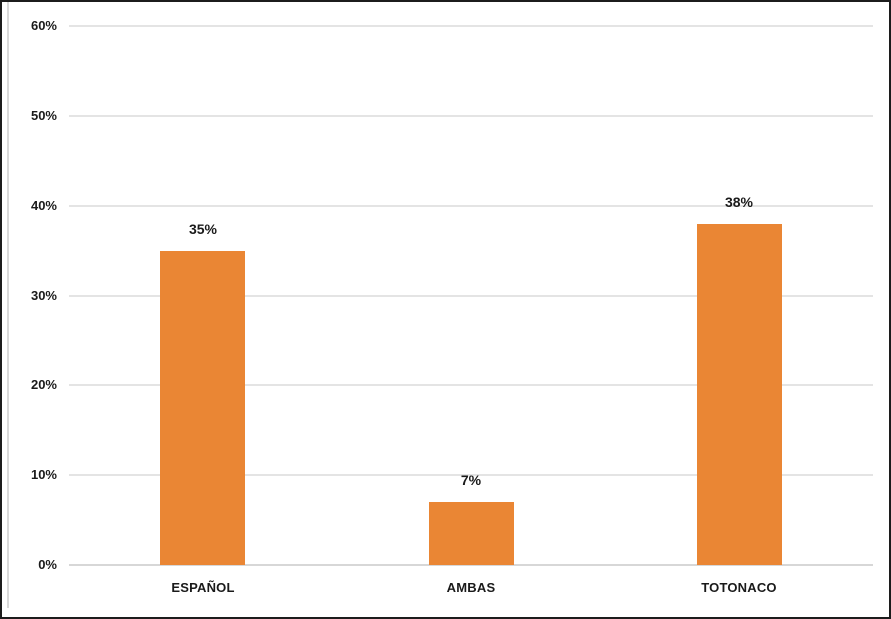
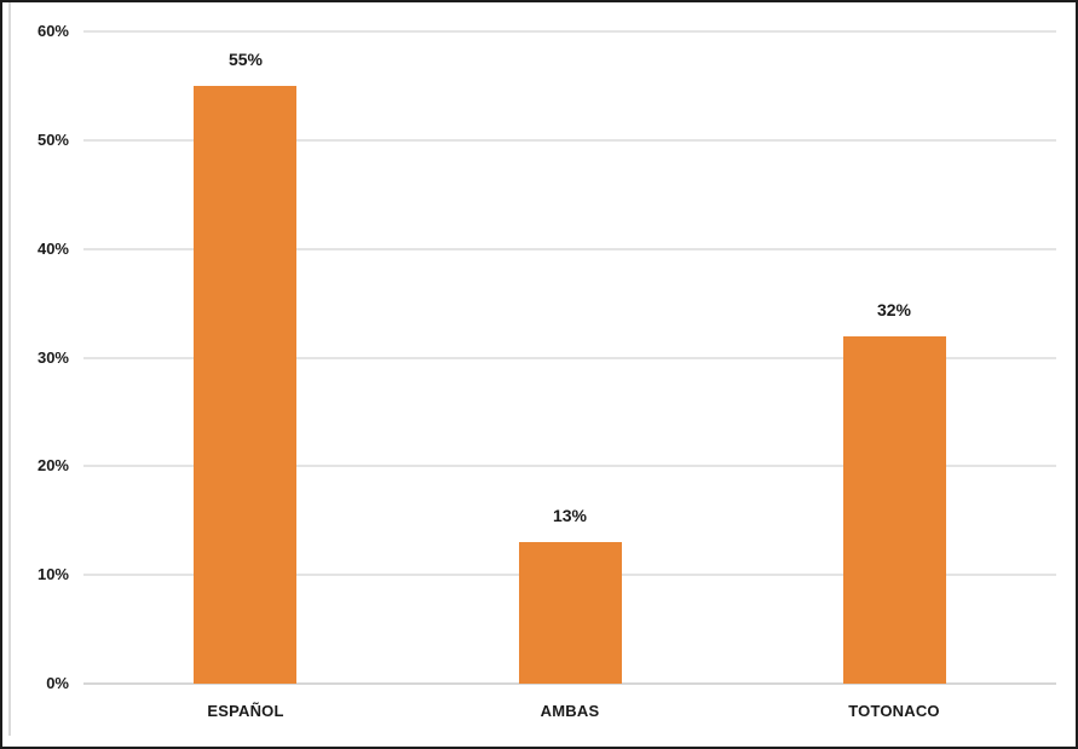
ESPAÑOL: 35% -> 55%
AMBAS: 7% -> 13%
TOTONACO: 38% -> 32%
